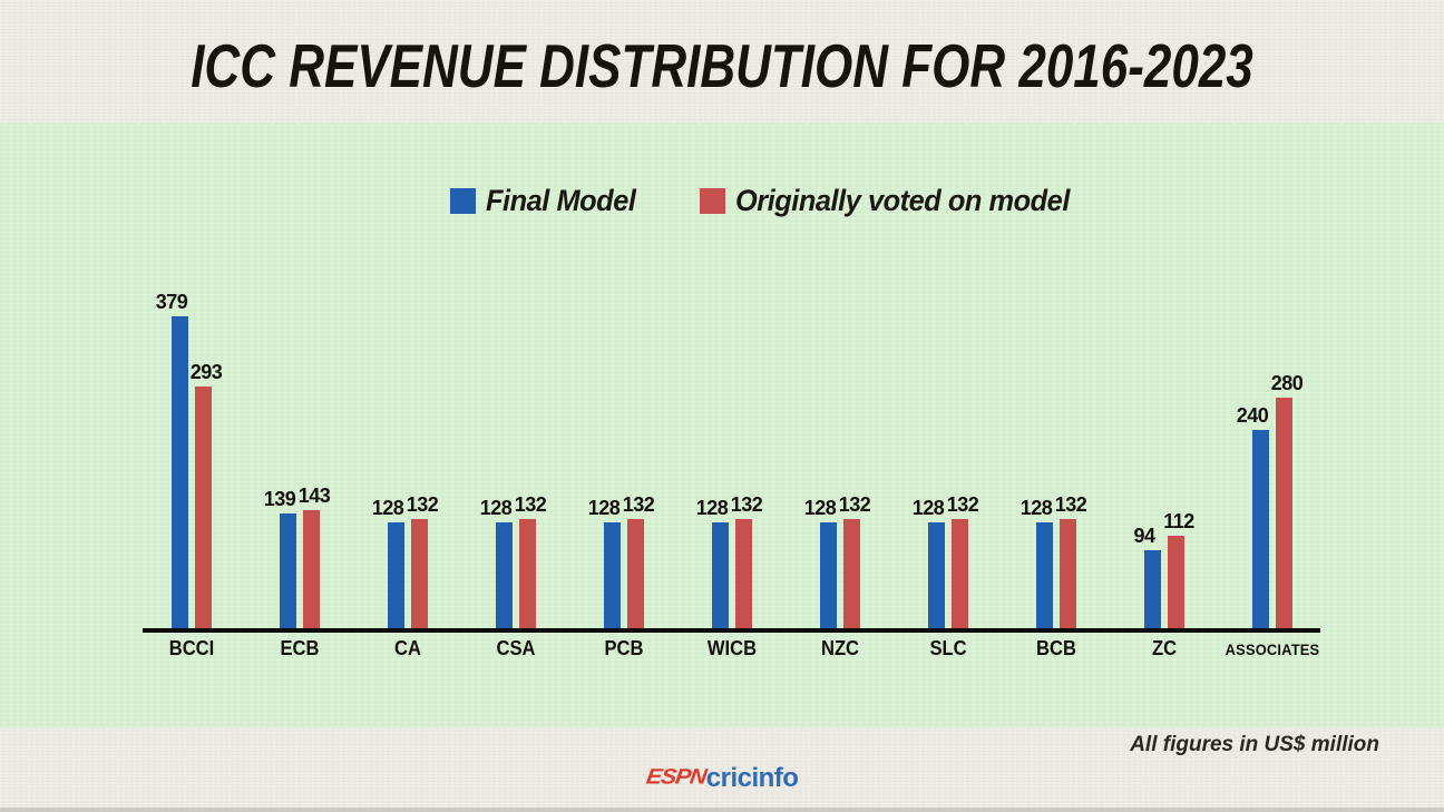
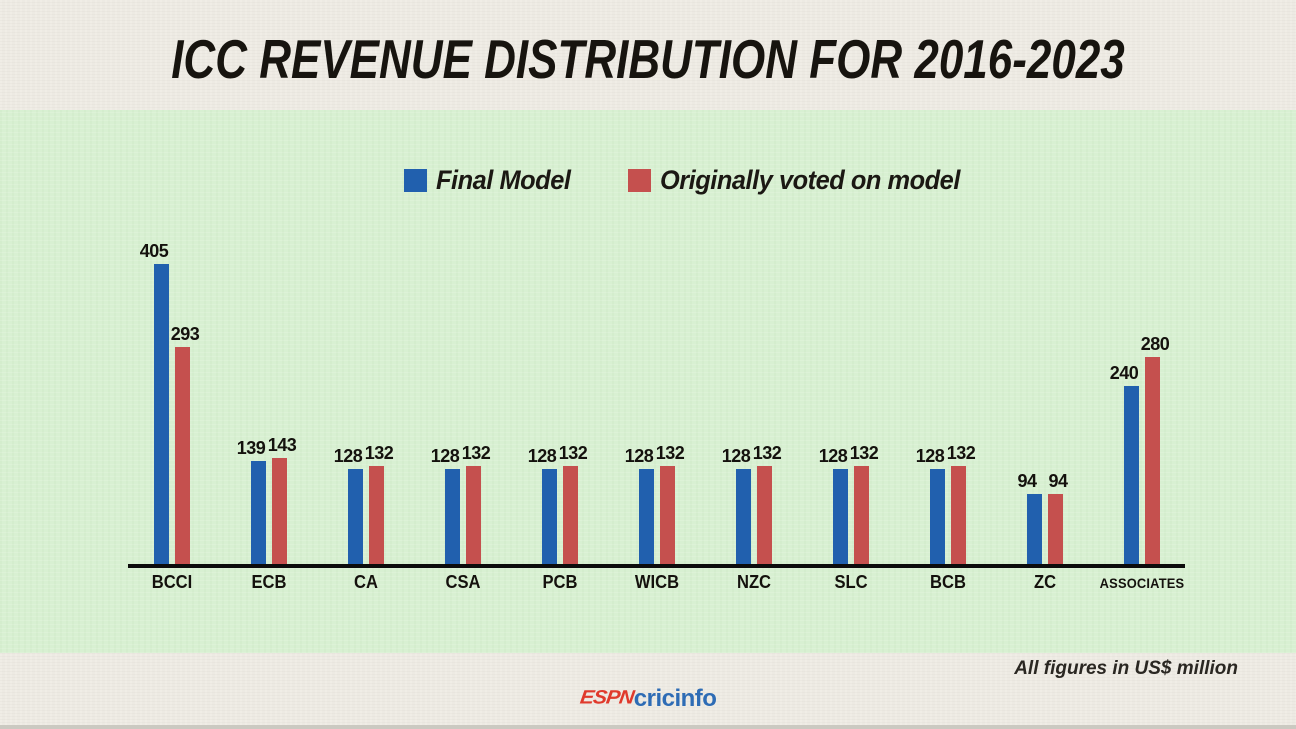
Final Model/BCCI: 379 -> 405
Originally voted on model/ZC: 112 -> 94
